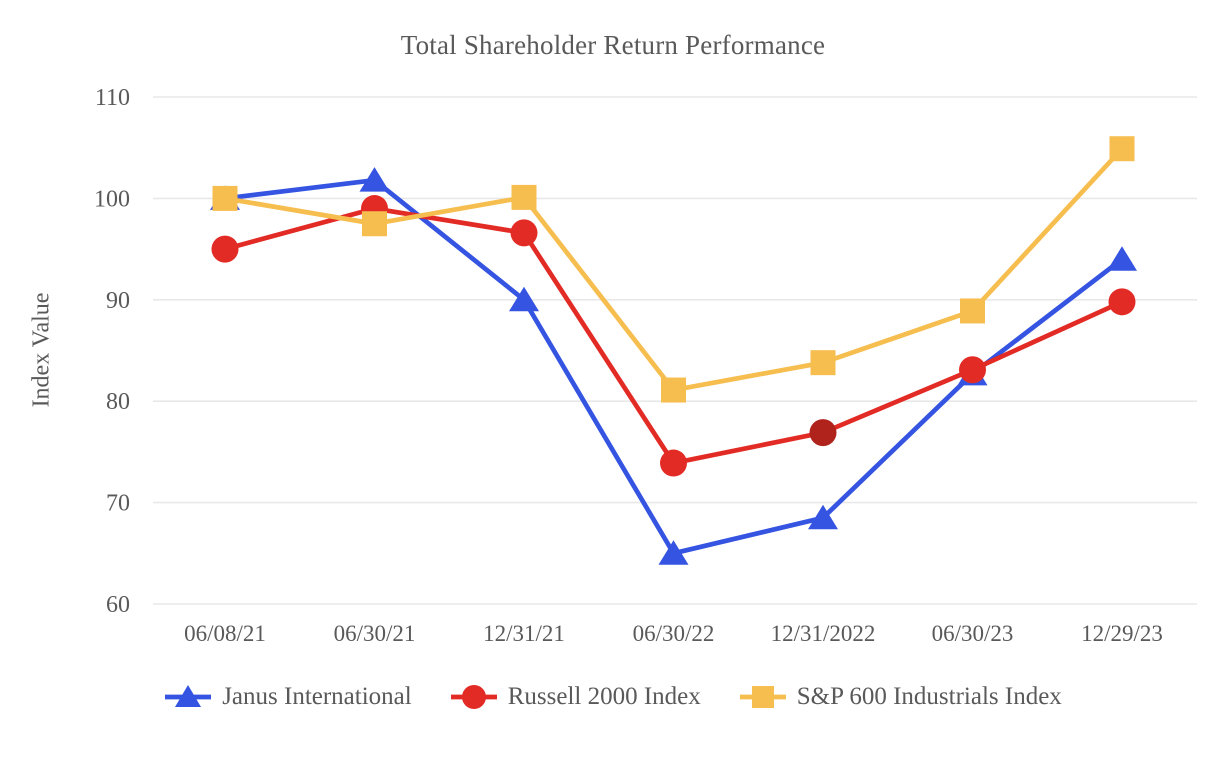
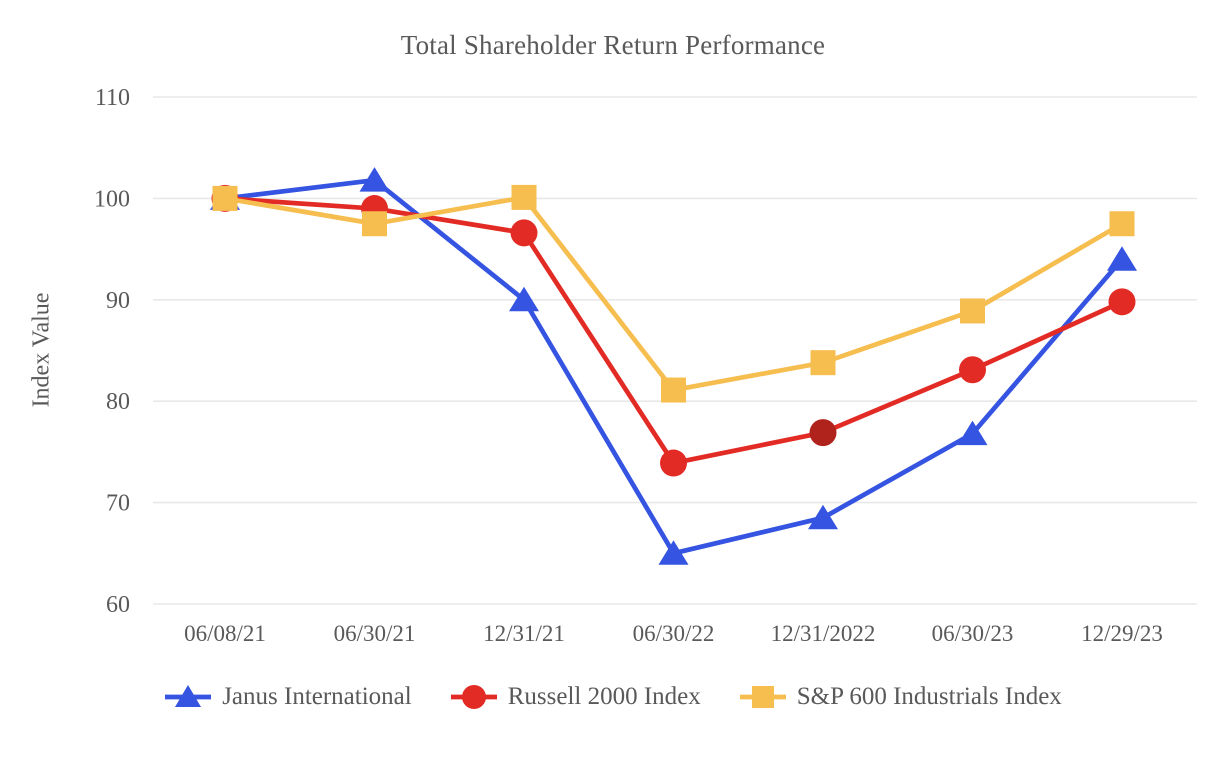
Russell 2000 Index/06/08/21: 95.0 -> 100.0
Janus International/06/30/23: 82.7 -> 76.8
S&P 600 Industrials Index/12/29/23: 104.9 -> 97.5
